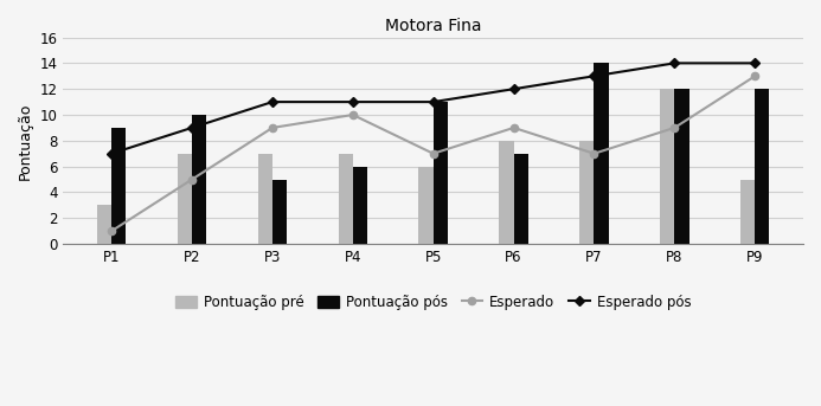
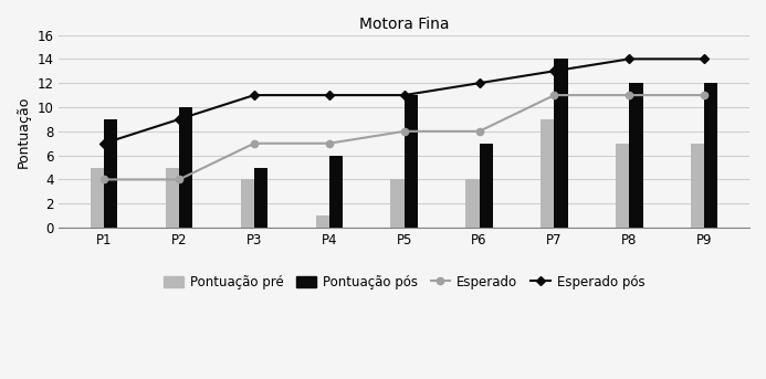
Pontuação pré/P1: 3 -> 5
Esperado/P1: 1 -> 4
Pontuação pré/P2: 7 -> 5
Esperado/P2: 5 -> 4
Pontuação pré/P3: 7 -> 4
Esperado/P3: 9 -> 7
Pontuação pré/P4: 7 -> 1
Esperado/P4: 10 -> 7
Pontuação pré/P5: 6 -> 4
Esperado/P5: 7 -> 8
Pontuação pré/P6: 8 -> 4
Esperado/P6: 9 -> 8
Pontuação pré/P7: 8 -> 9
Esperado/P7: 7 -> 11
Pontuação pré/P8: 12 -> 7
Esperado/P8: 9 -> 11
Pontuação pré/P9: 5 -> 7
Esperado/P9: 13 -> 11
